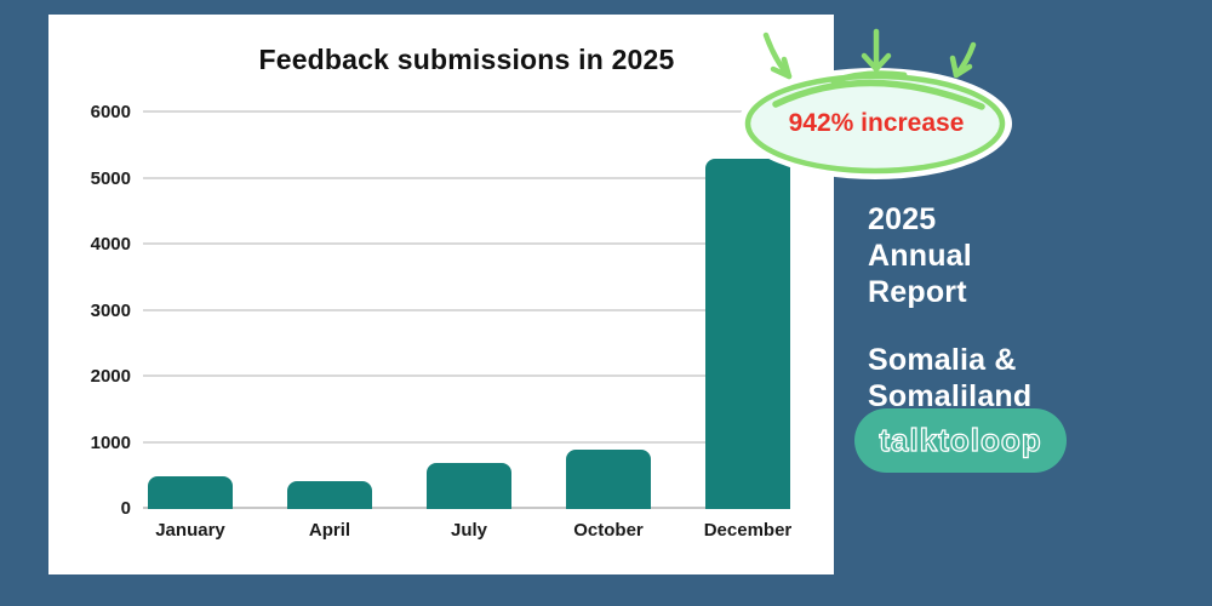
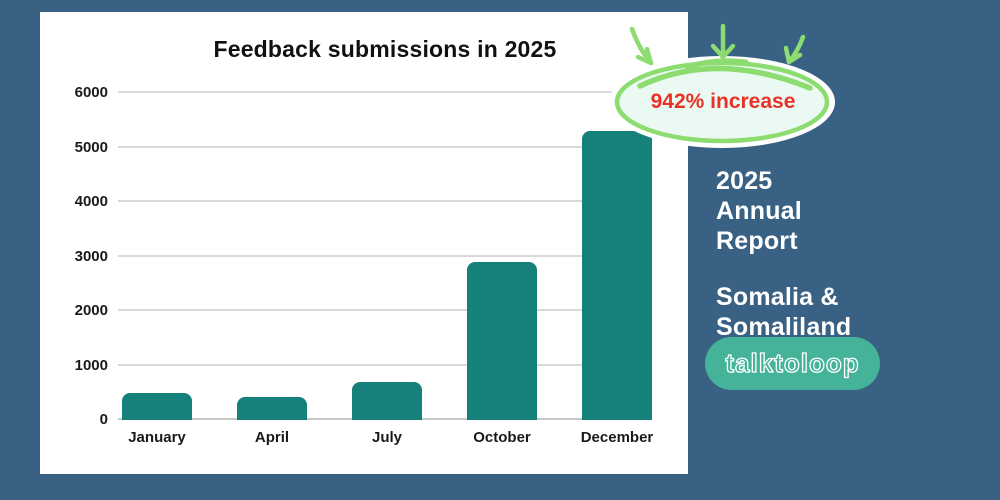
October: 900 -> 2900
